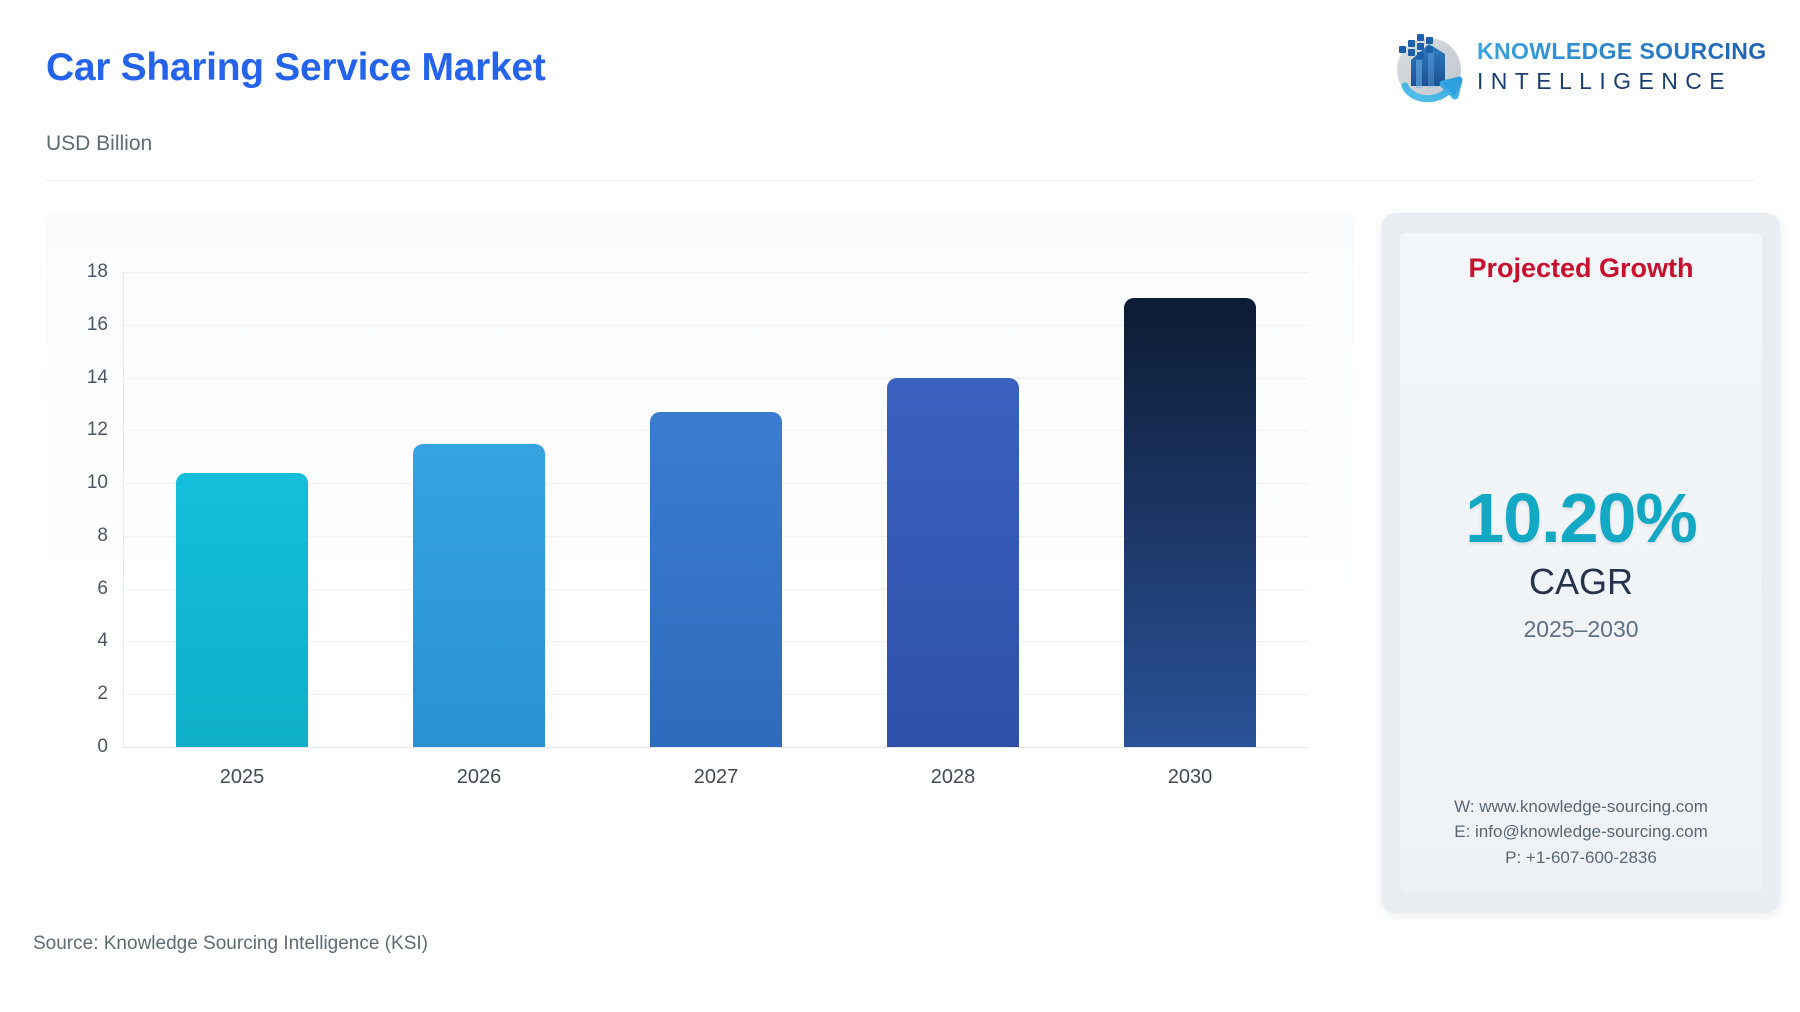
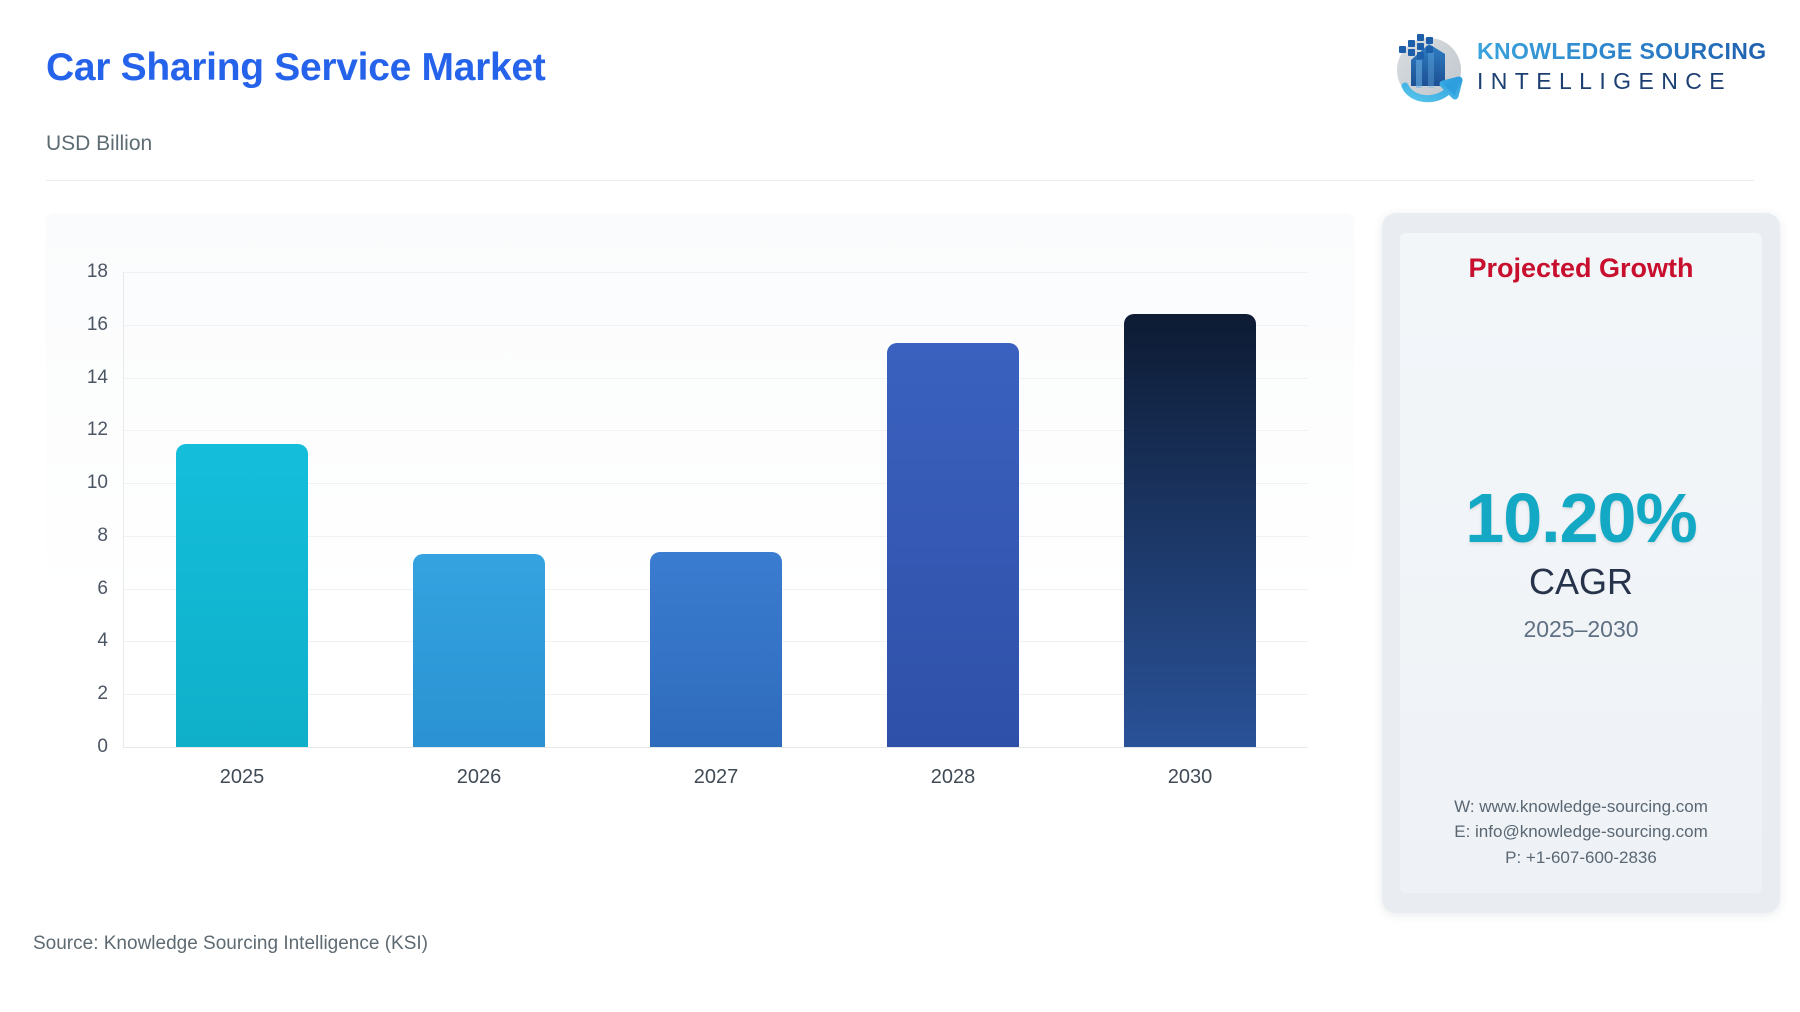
2025: 10.4 -> 11.5
2026: 11.5 -> 7.3
2027: 12.7 -> 7.4
2028: 14.0 -> 15.3
2030: 17.0 -> 16.4
